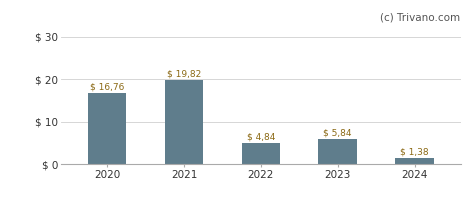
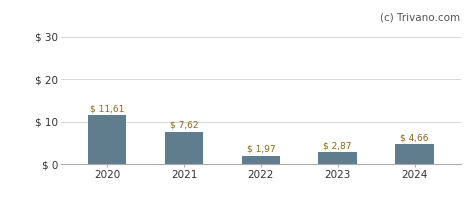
2020: 16,76 -> 11,61
2021: 19,82 -> 7,62
2022: 4,84 -> 1,97
2023: 5,84 -> 2,87
2024: 1,38 -> 4,66
